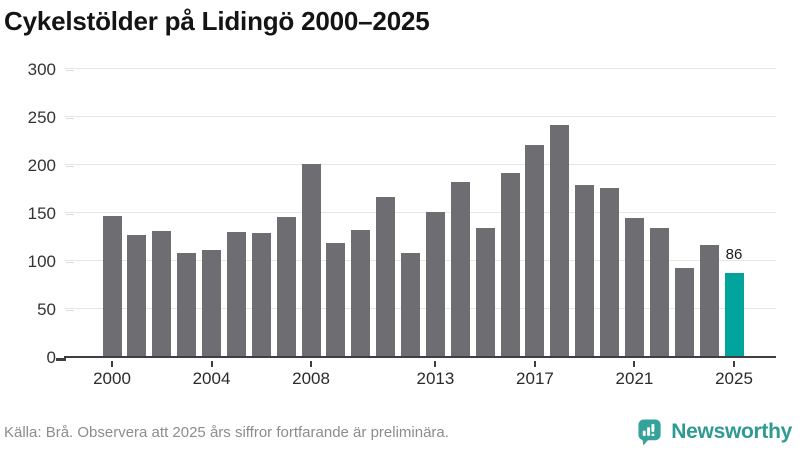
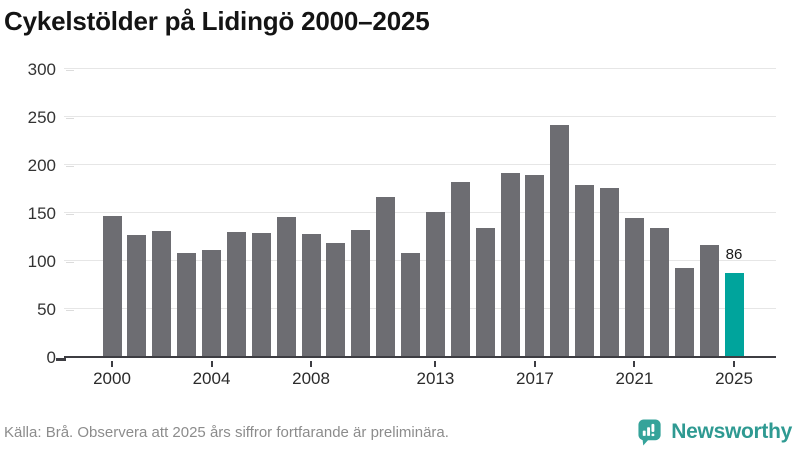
2008: 200 -> 130
2017: 220 -> 190
